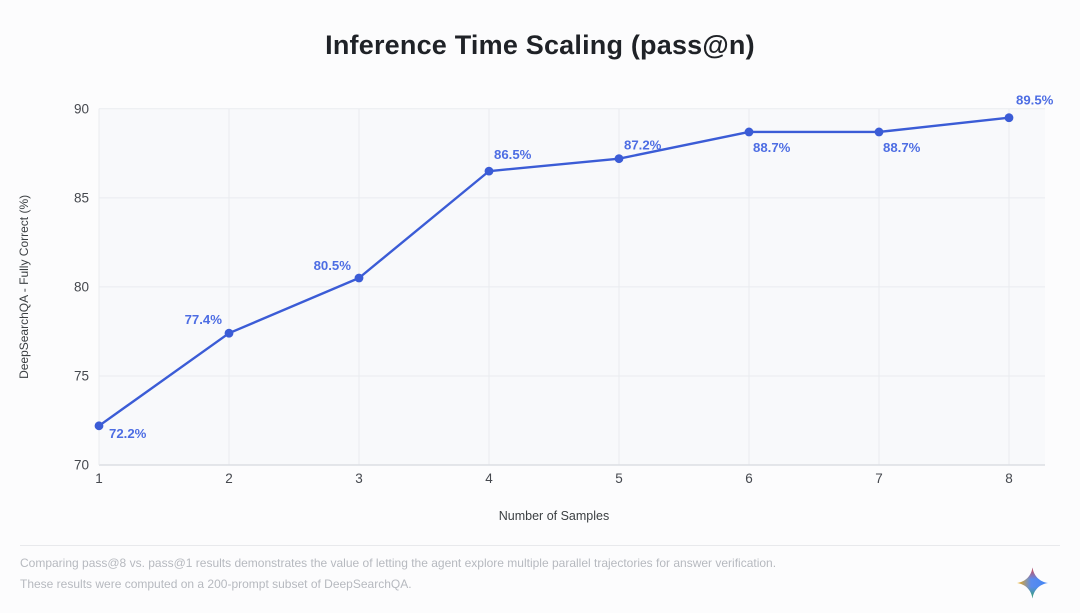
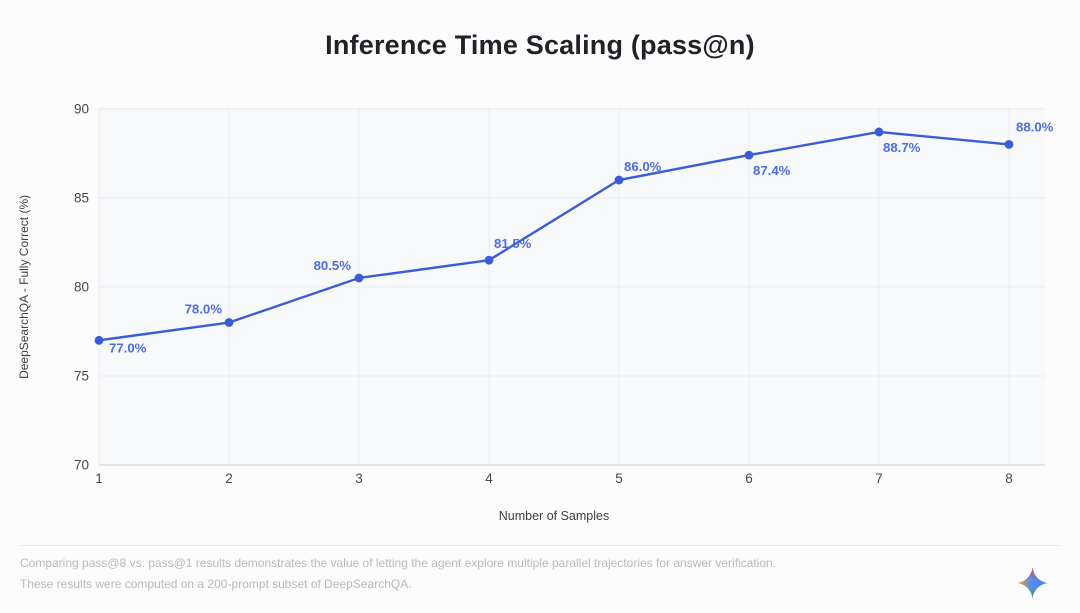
1: 72.2% -> 77.0%
2: 77.4% -> 78.0%
4: 86.5% -> 81.5%
5: 87.2% -> 86.0%
6: 88.7% -> 87.4%
8: 89.5% -> 88.0%
